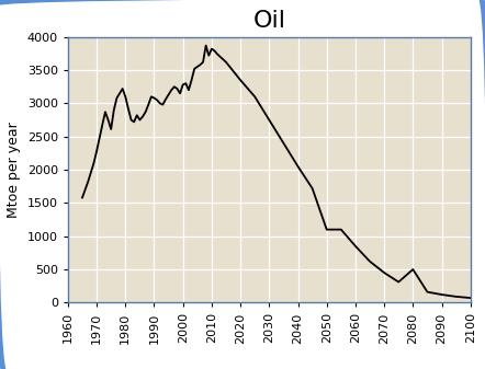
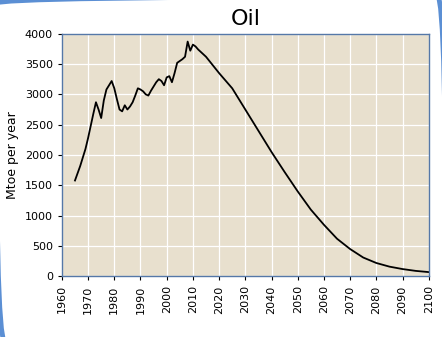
2050: 1100 -> 1400
2080: 500 -> 220
